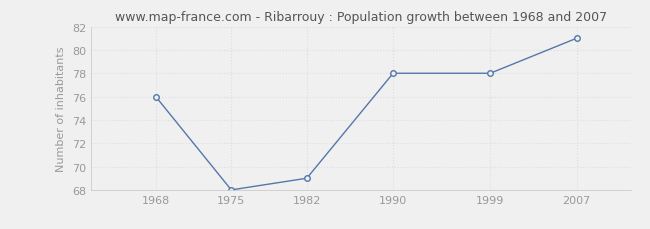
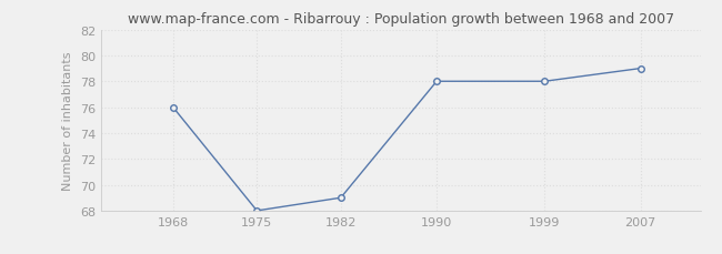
2007: 81 -> 79
